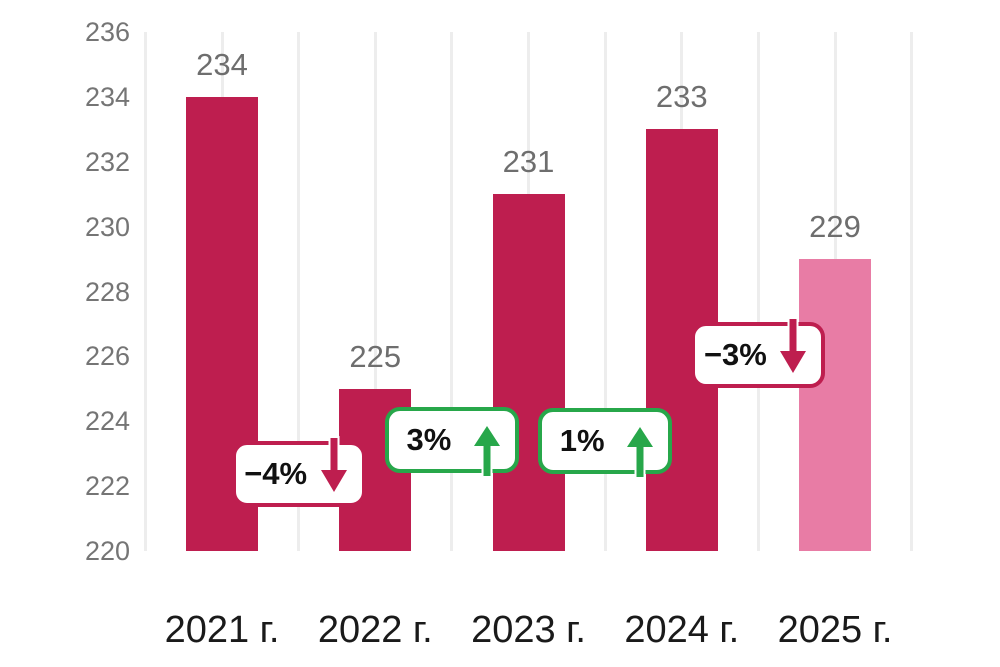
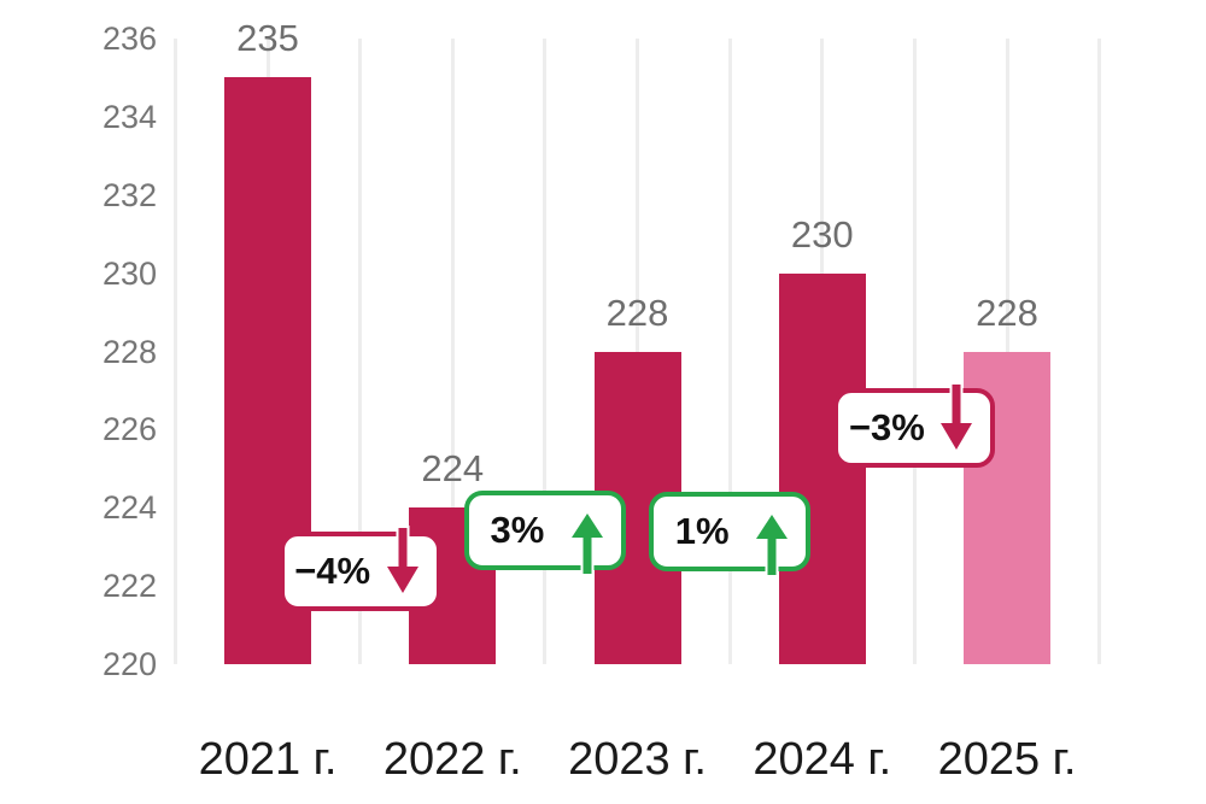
2021 г.: 234 -> 235
2022 г.: 225 -> 224
2023 г.: 231 -> 228
2024 г.: 233 -> 230
2025 г.: 229 -> 228
